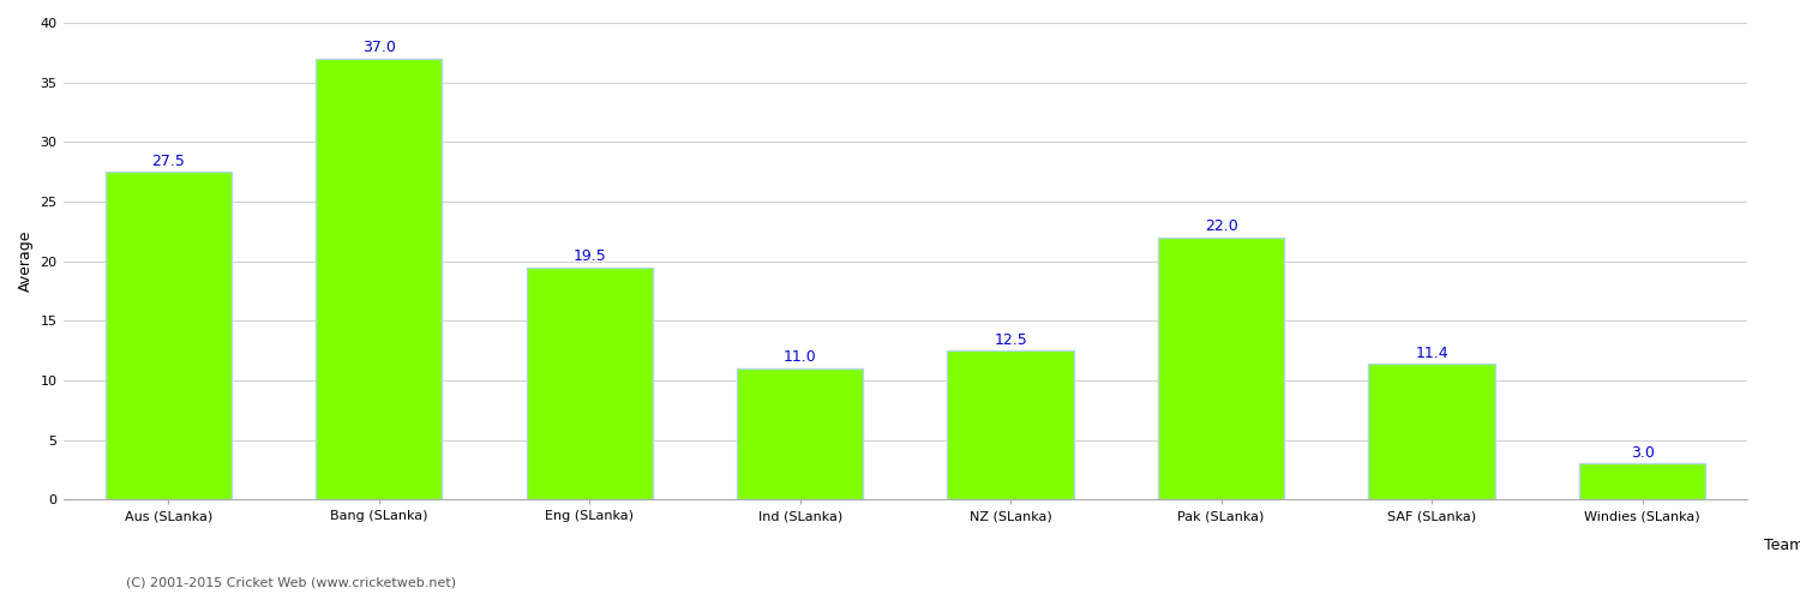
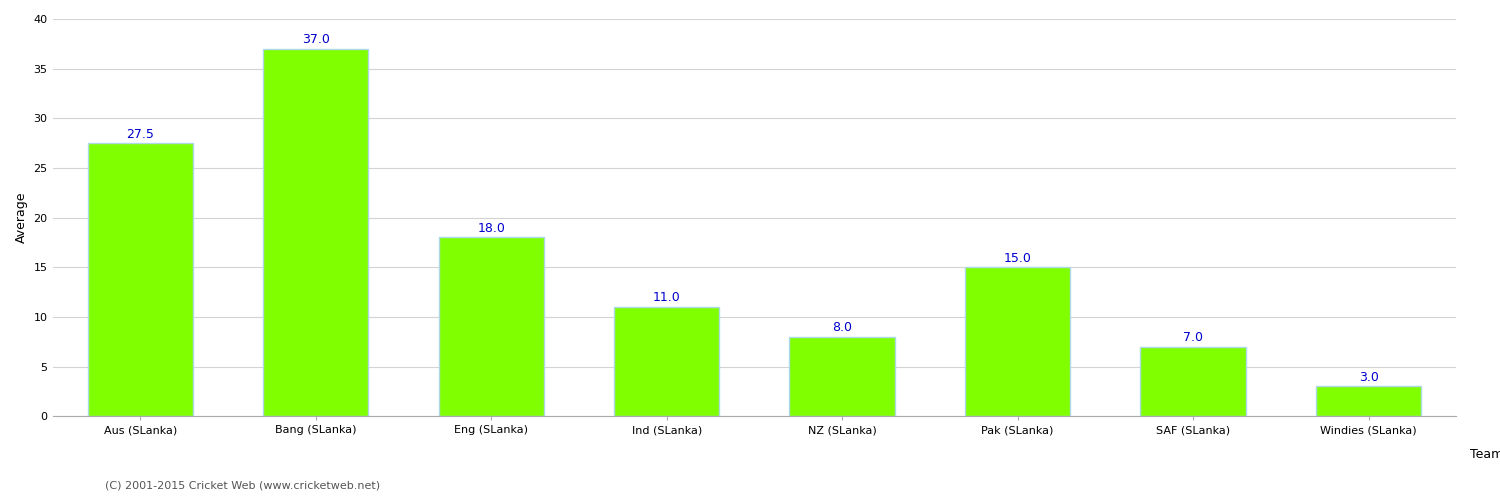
Eng (SLanka): 19.5 -> 18.0
NZ (SLanka): 12.5 -> 8.0
Pak (SLanka): 22.0 -> 15.0
SAF (SLanka): 11.4 -> 7.0
